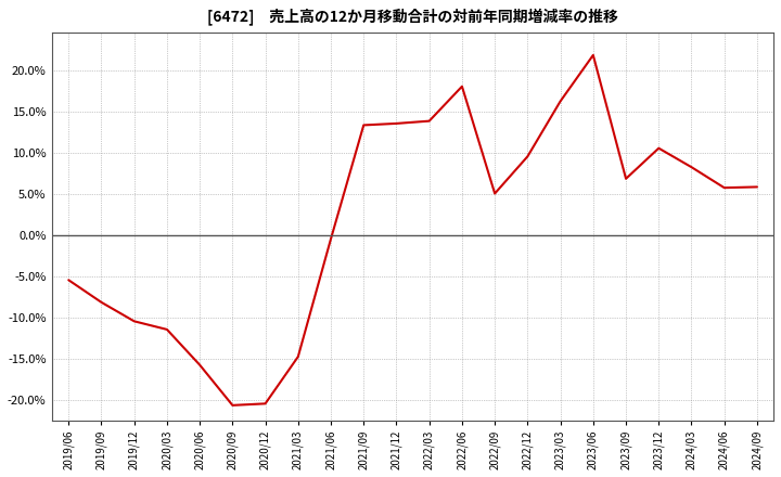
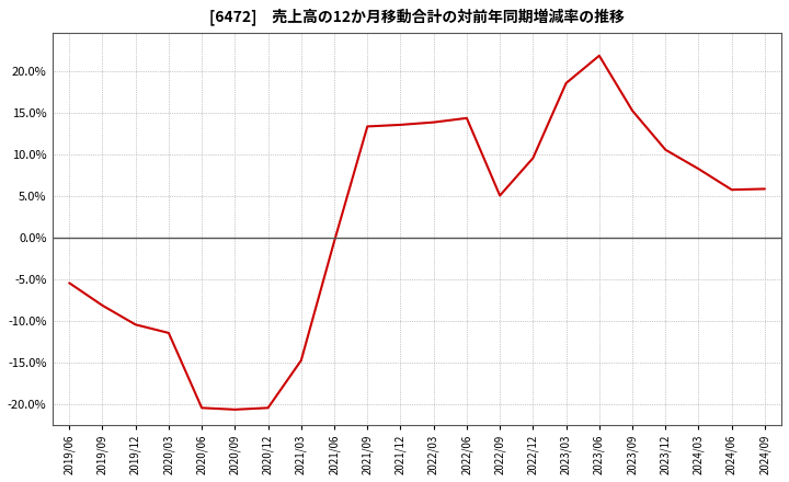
2020/06: -15.8% -> -20.5%
2022/06: 18.0% -> 14.3%
2023/03: 16.2% -> 18.5%
2023/09: 6.8% -> 15.2%
